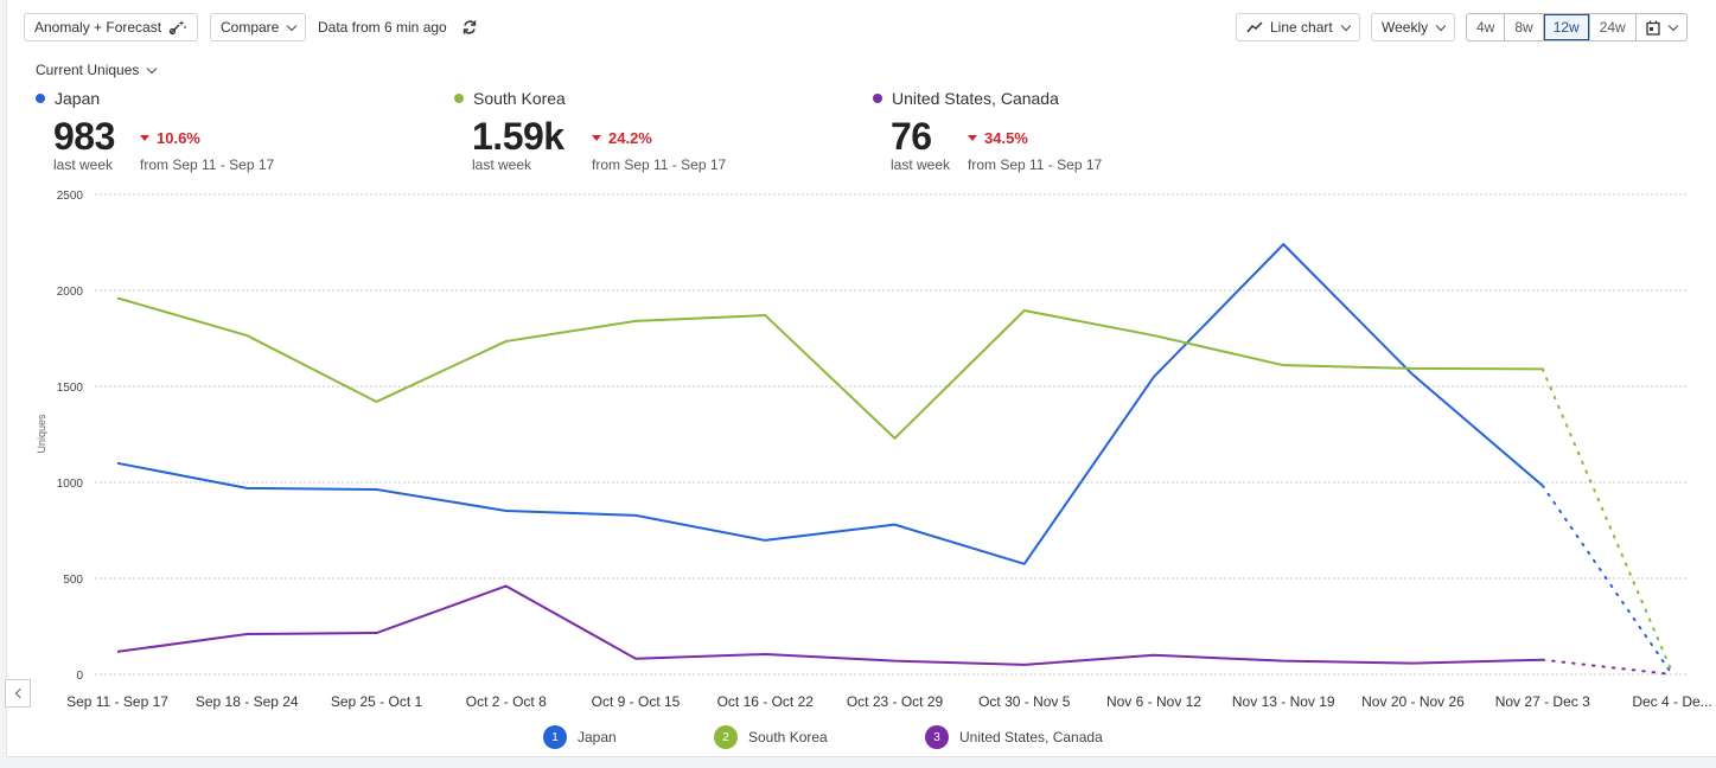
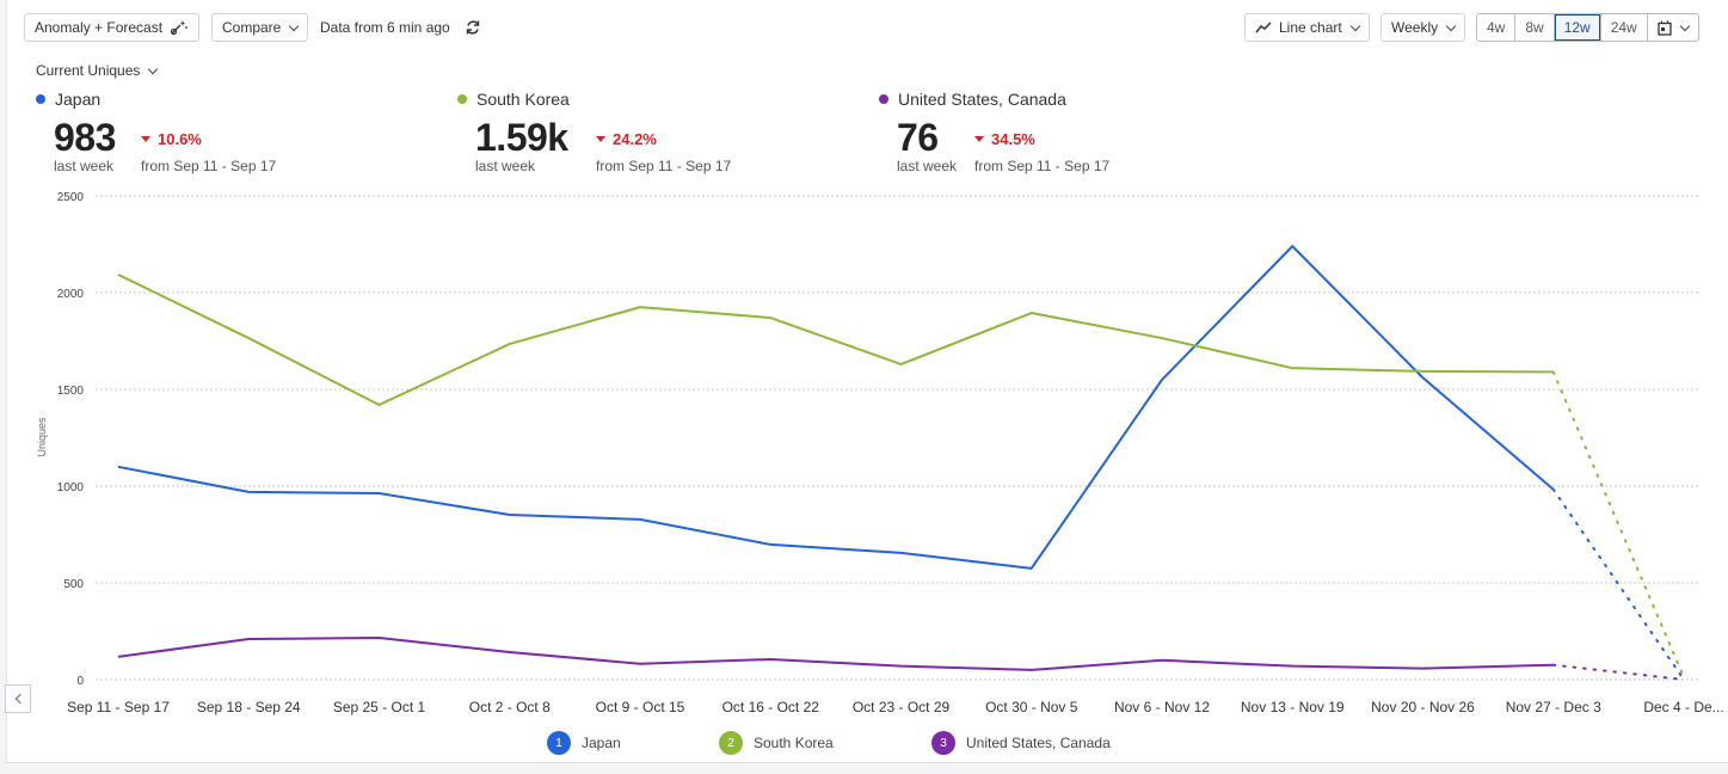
South Korea/Sep 11 - Sep 17: 1960 -> 2090
United States, Canada/Oct 2 - Oct 8: 460 -> 140
South Korea/Oct 9 - Oct 15: 1840 -> 1920
Japan/Oct 23 - Oct 29: 780 -> 660
South Korea/Oct 23 - Oct 29: 1230 -> 1630
